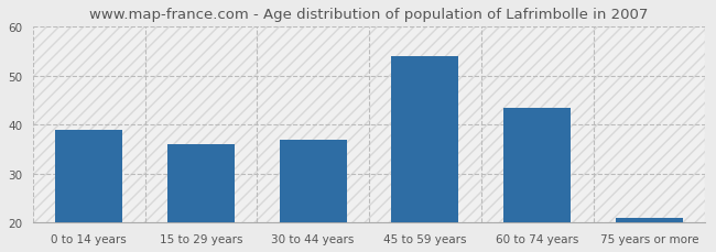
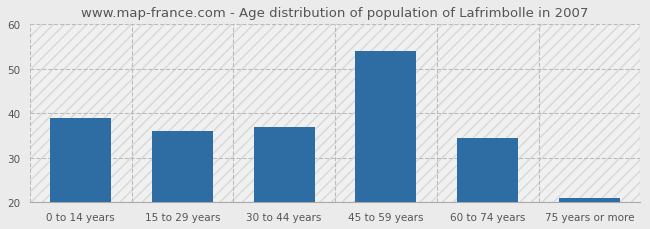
60 to 74 years: 43.5 -> 34.5
